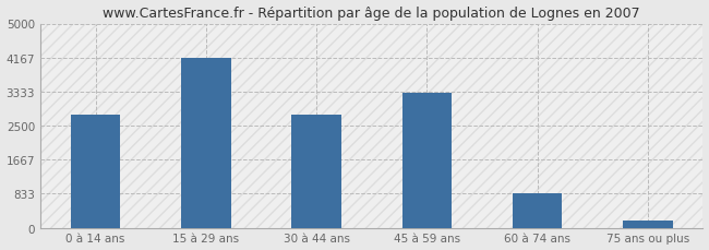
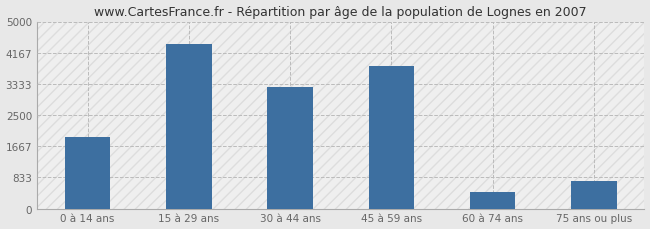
0 à 14 ans: 2780 -> 1900
15 à 29 ans: 4170 -> 4400
30 à 44 ans: 2780 -> 3250
45 à 59 ans: 3300 -> 3800
60 à 74 ans: 830 -> 450
75 ans ou plus: 170 -> 750
